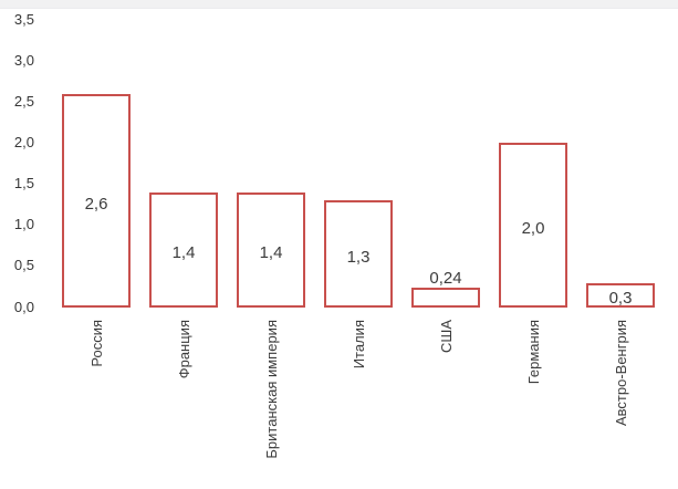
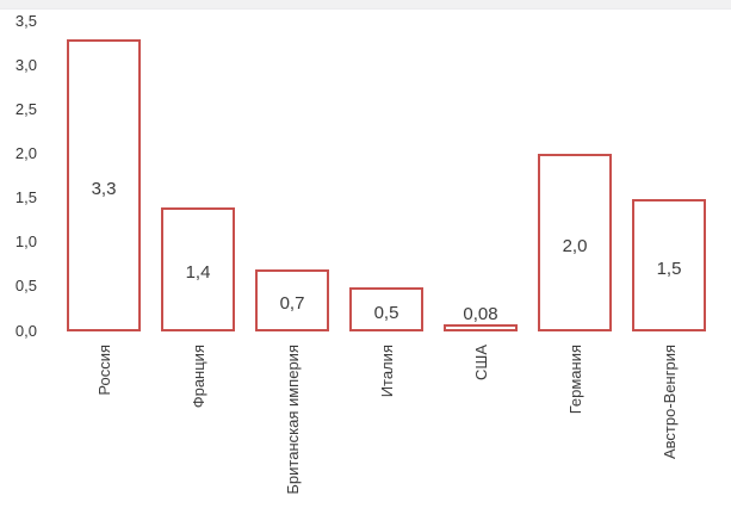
Россия: 2,6 -> 3,3
Британская империя: 1,4 -> 0,7
Италия: 1,3 -> 0,5
США: 0,24 -> 0,08
Австро-Венгрия: 0,3 -> 1,5
